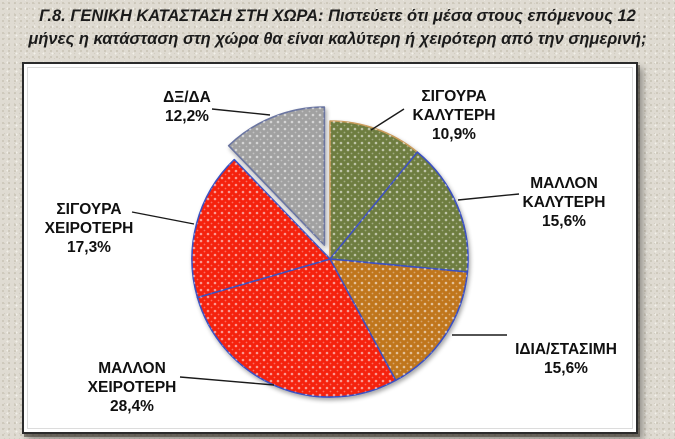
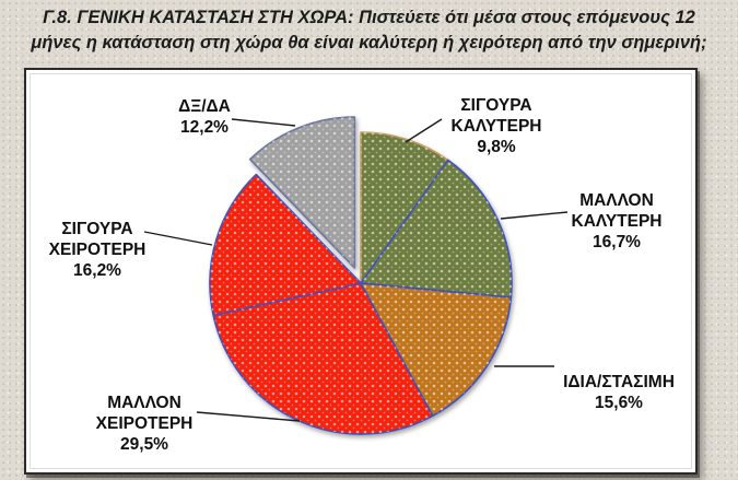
ΣΙΓΟΥΡΑ ΚΑΛΥΤΕΡΗ: 10,9% -> 9,8%
ΜΑΛΛΟΝ ΚΑΛΥΤΕΡΗ: 15,6% -> 16,7%
ΜΑΛΛΟΝ ΧΕΙΡΟΤΕΡΗ: 28,4% -> 29,5%
ΣΙΓΟΥΡΑ ΧΕΙΡΟΤΕΡΗ: 17,3% -> 16,2%
